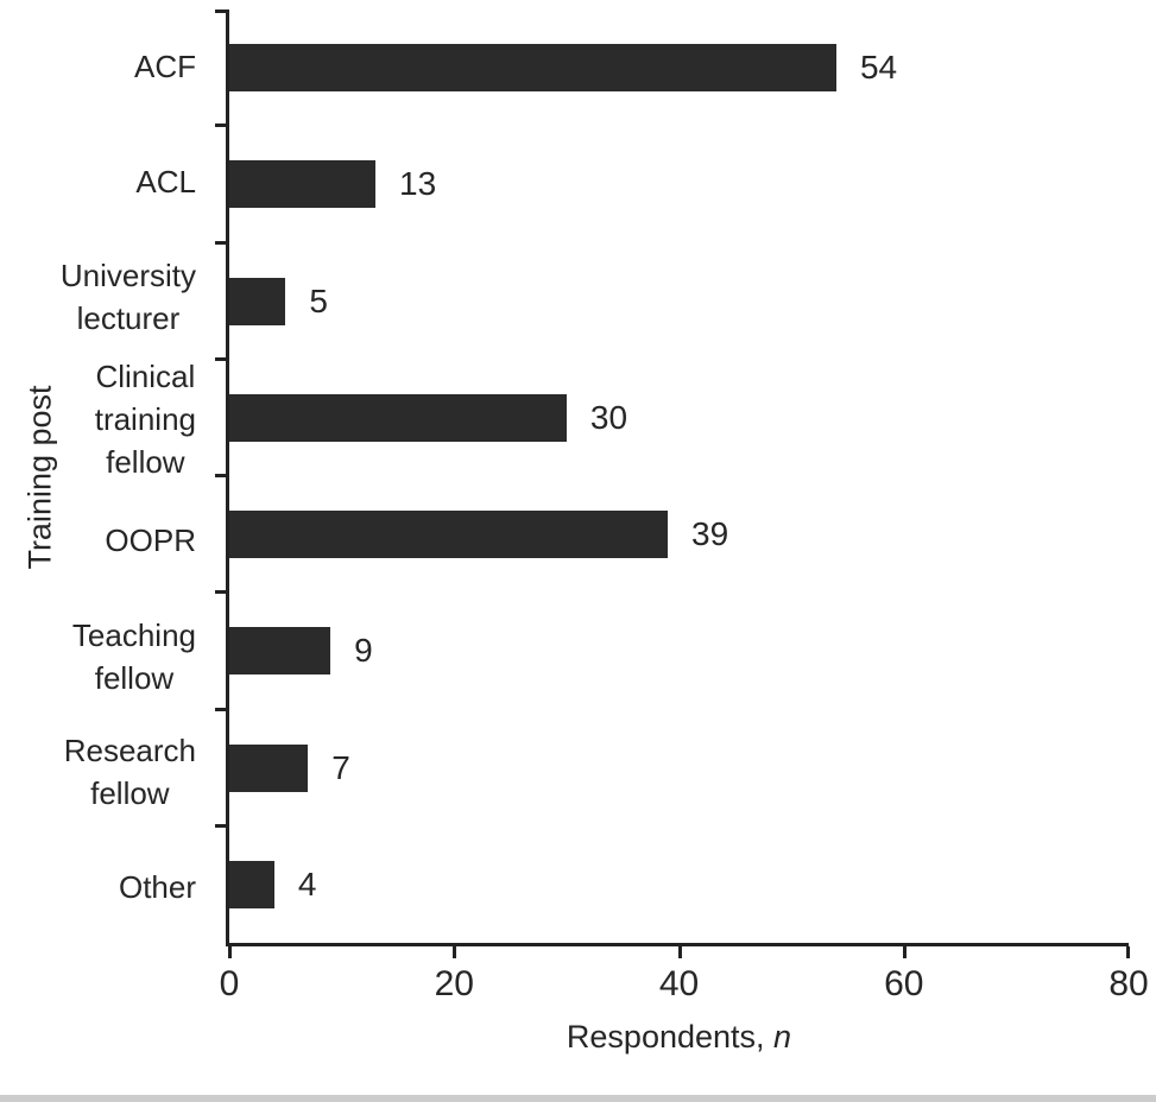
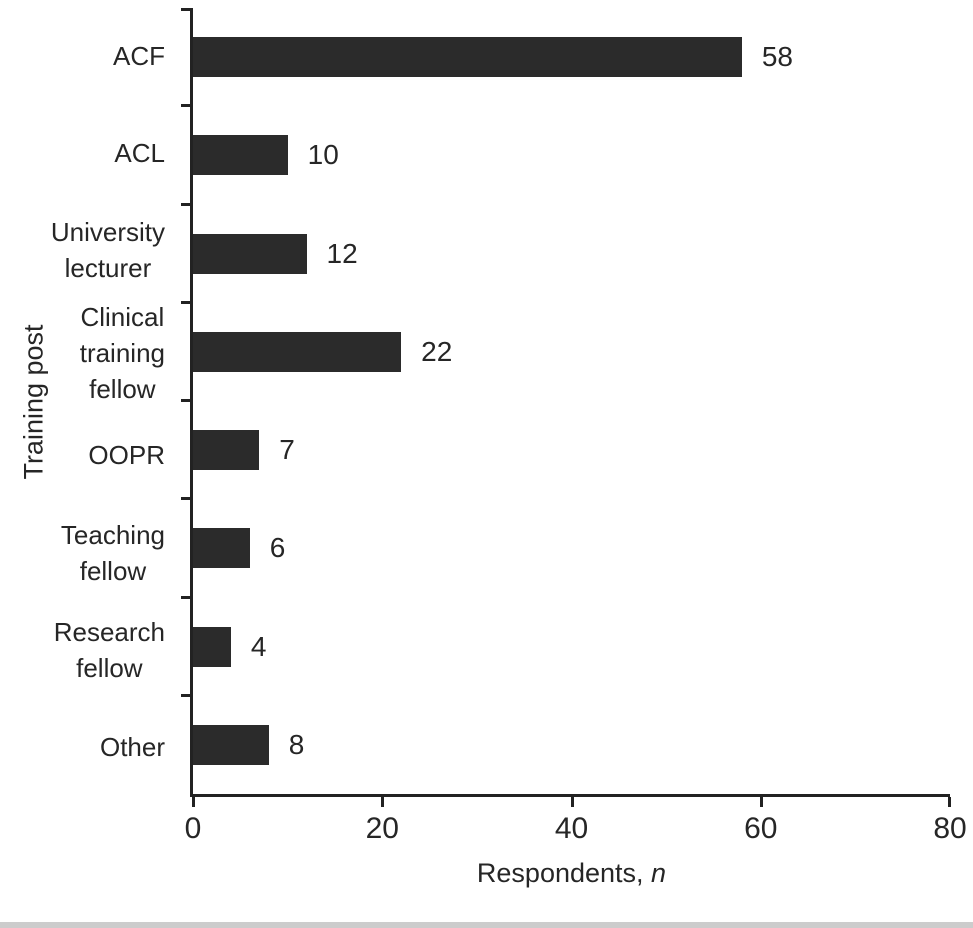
ACF: 54 -> 58
ACL: 13 -> 10
University lecturer: 5 -> 12
Clinical training fellow: 30 -> 22
OOPR: 39 -> 7
Teaching fellow: 9 -> 6
Research fellow: 7 -> 4
Other: 4 -> 8
